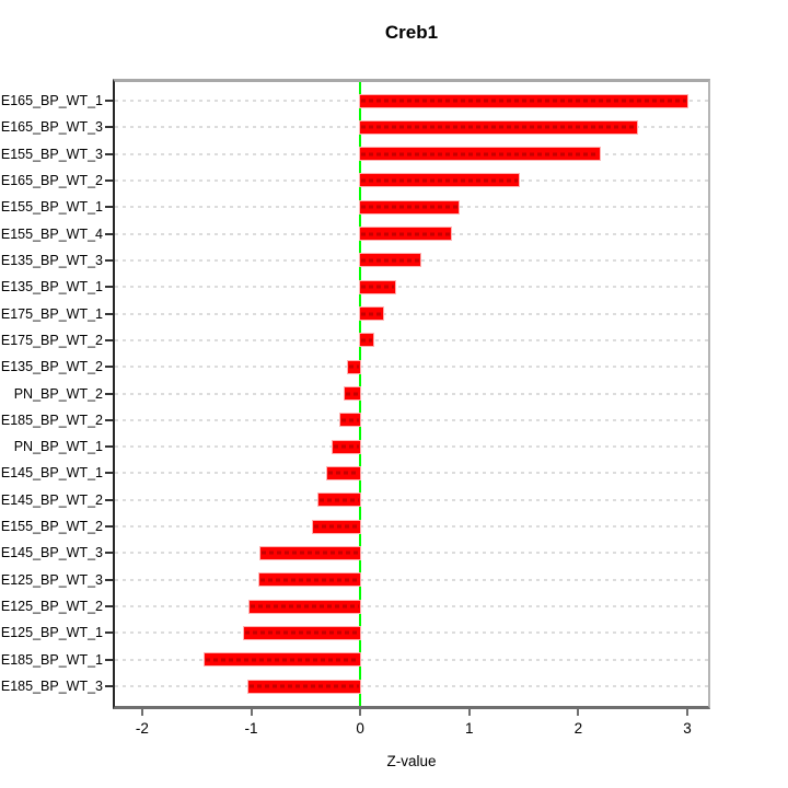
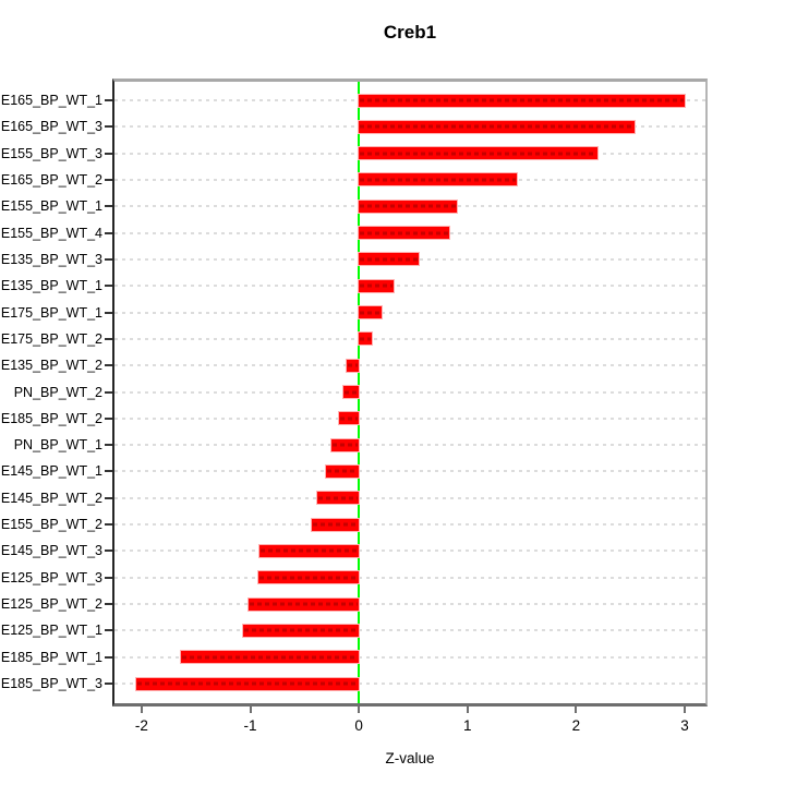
E185_BP_WT_1: -1.43 -> -1.64
E185_BP_WT_3: -1.03 -> -2.05
